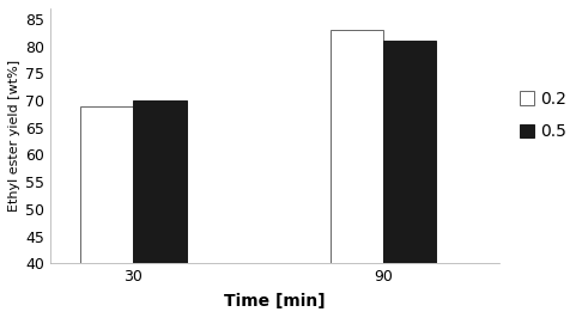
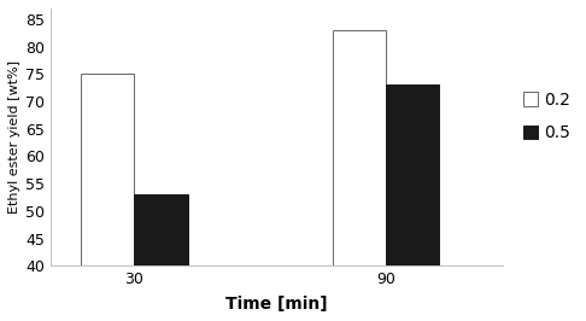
0.2/30: 69 -> 75
0.5/30: 70 -> 53
0.5/90: 81 -> 73
